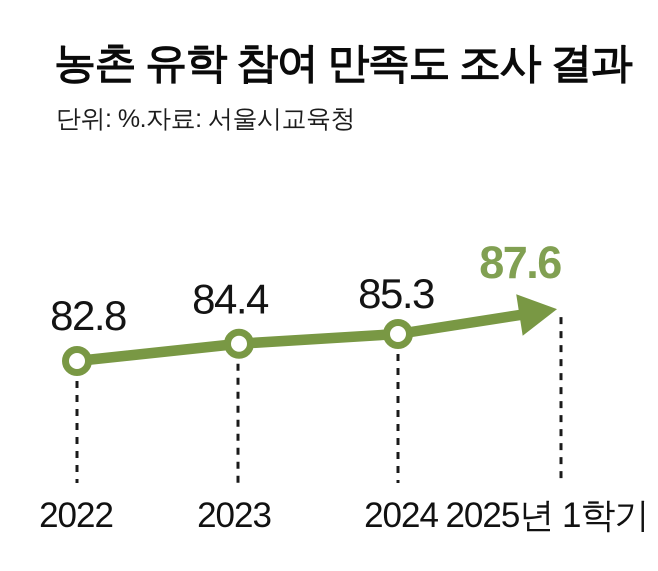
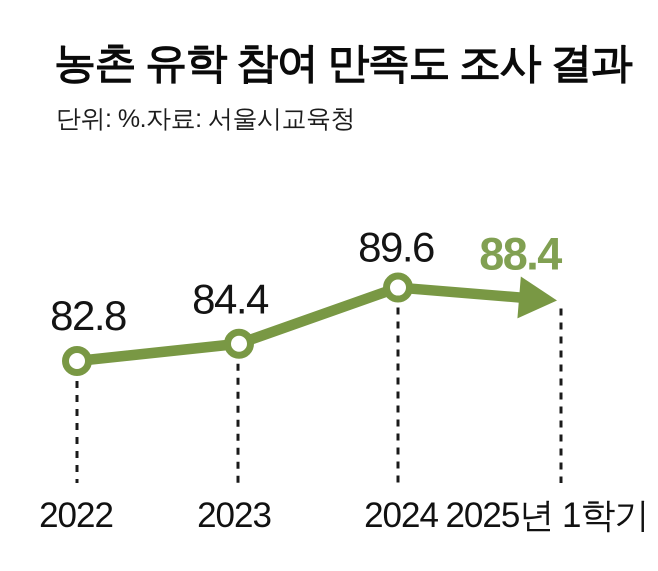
2024: 85.3 -> 89.6
2025년 1학기: 87.6 -> 88.4
